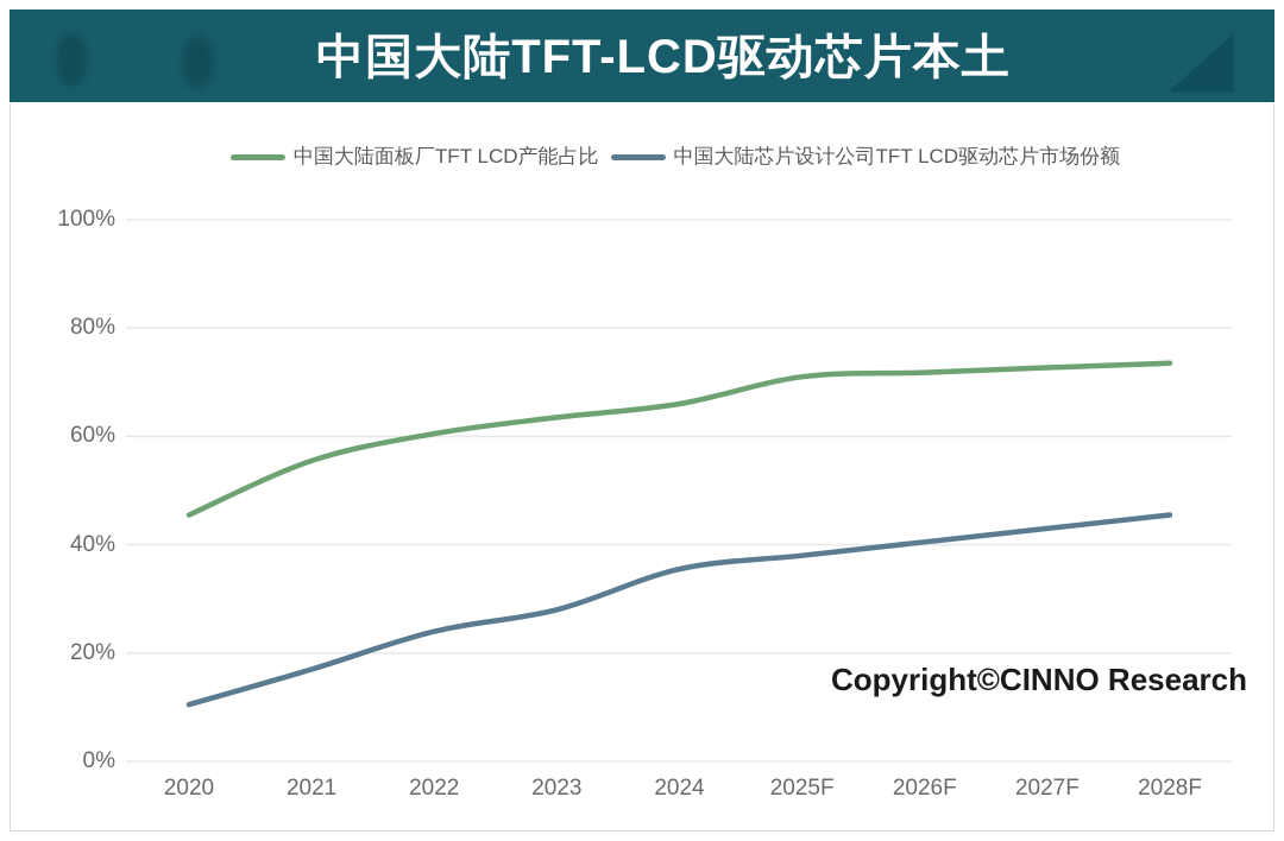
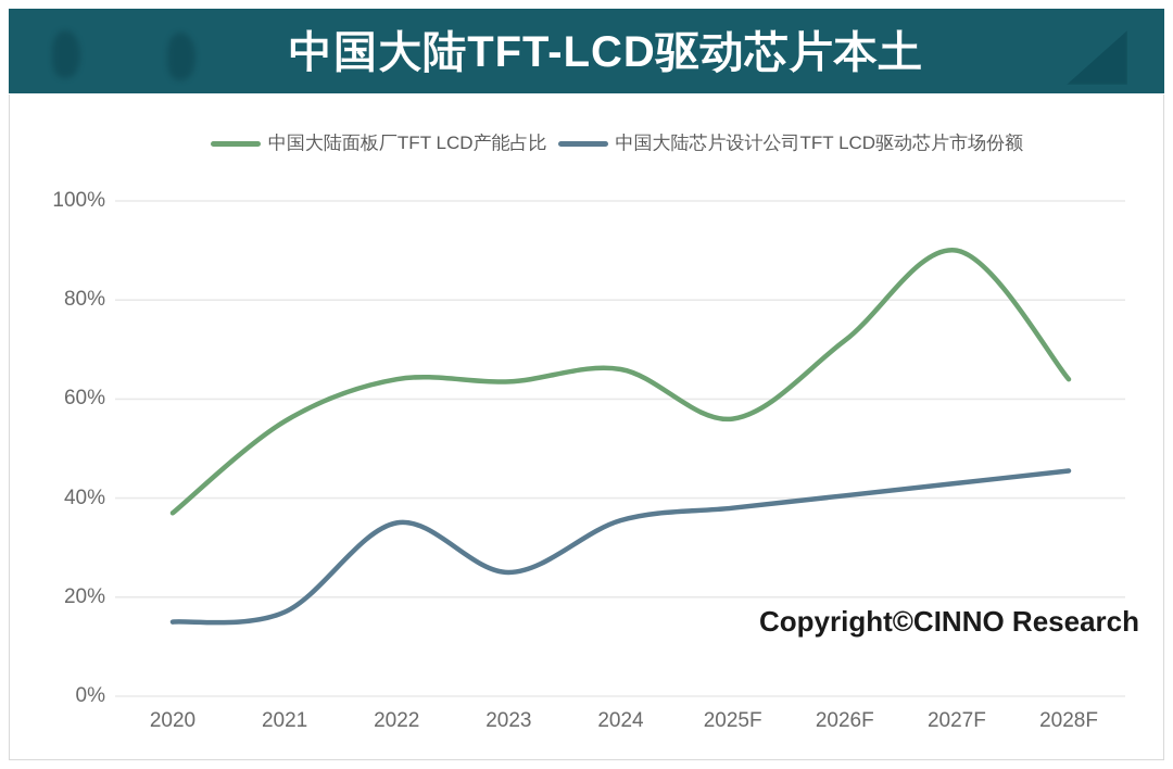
中国大陆面板厂TFT LCD产能占比/2020: 46% -> 37%
中国大陆芯片设计公司TFT LCD驱动芯片市场份额/2020: 10% -> 15%
中国大陆面板厂TFT LCD产能占比/2022: 60% -> 64%
中国大陆芯片设计公司TFT LCD驱动芯片市场份额/2022: 24% -> 35%
中国大陆芯片设计公司TFT LCD驱动芯片市场份额/2023: 28% -> 25%
中国大陆面板厂TFT LCD产能占比/2025F: 71% -> 56%
中国大陆面板厂TFT LCD产能占比/2027F: 73% -> 90%
中国大陆面板厂TFT LCD产能占比/2028F: 74% -> 64%
